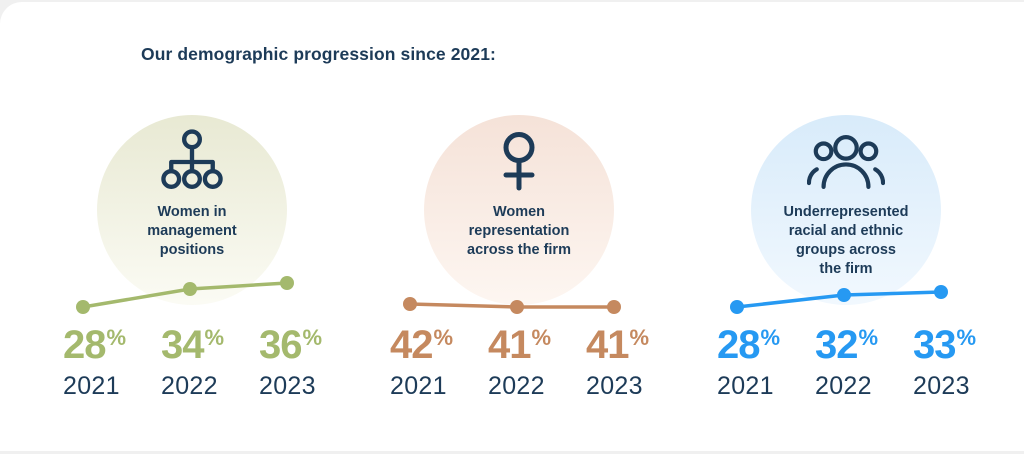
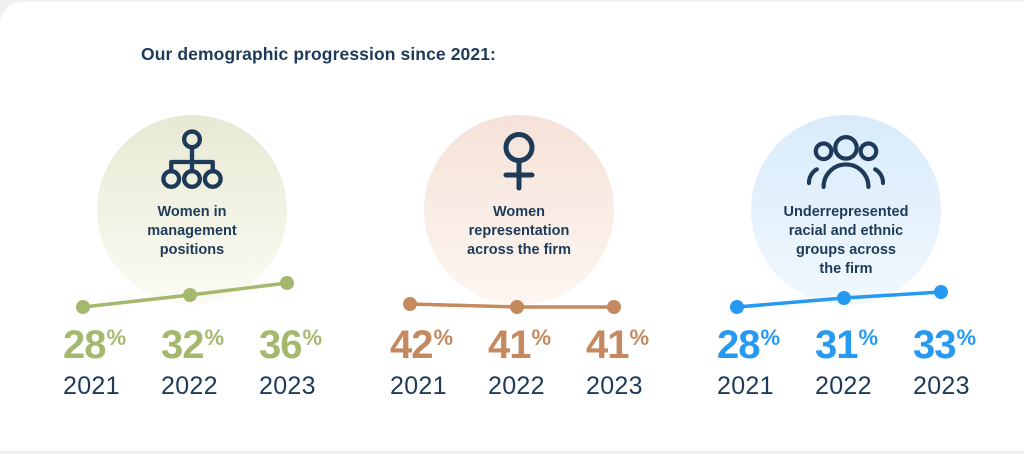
Women in management positions/2022: 34 -> 32
Underrepresented racial and ethnic groups across the firm/2022: 32 -> 31
